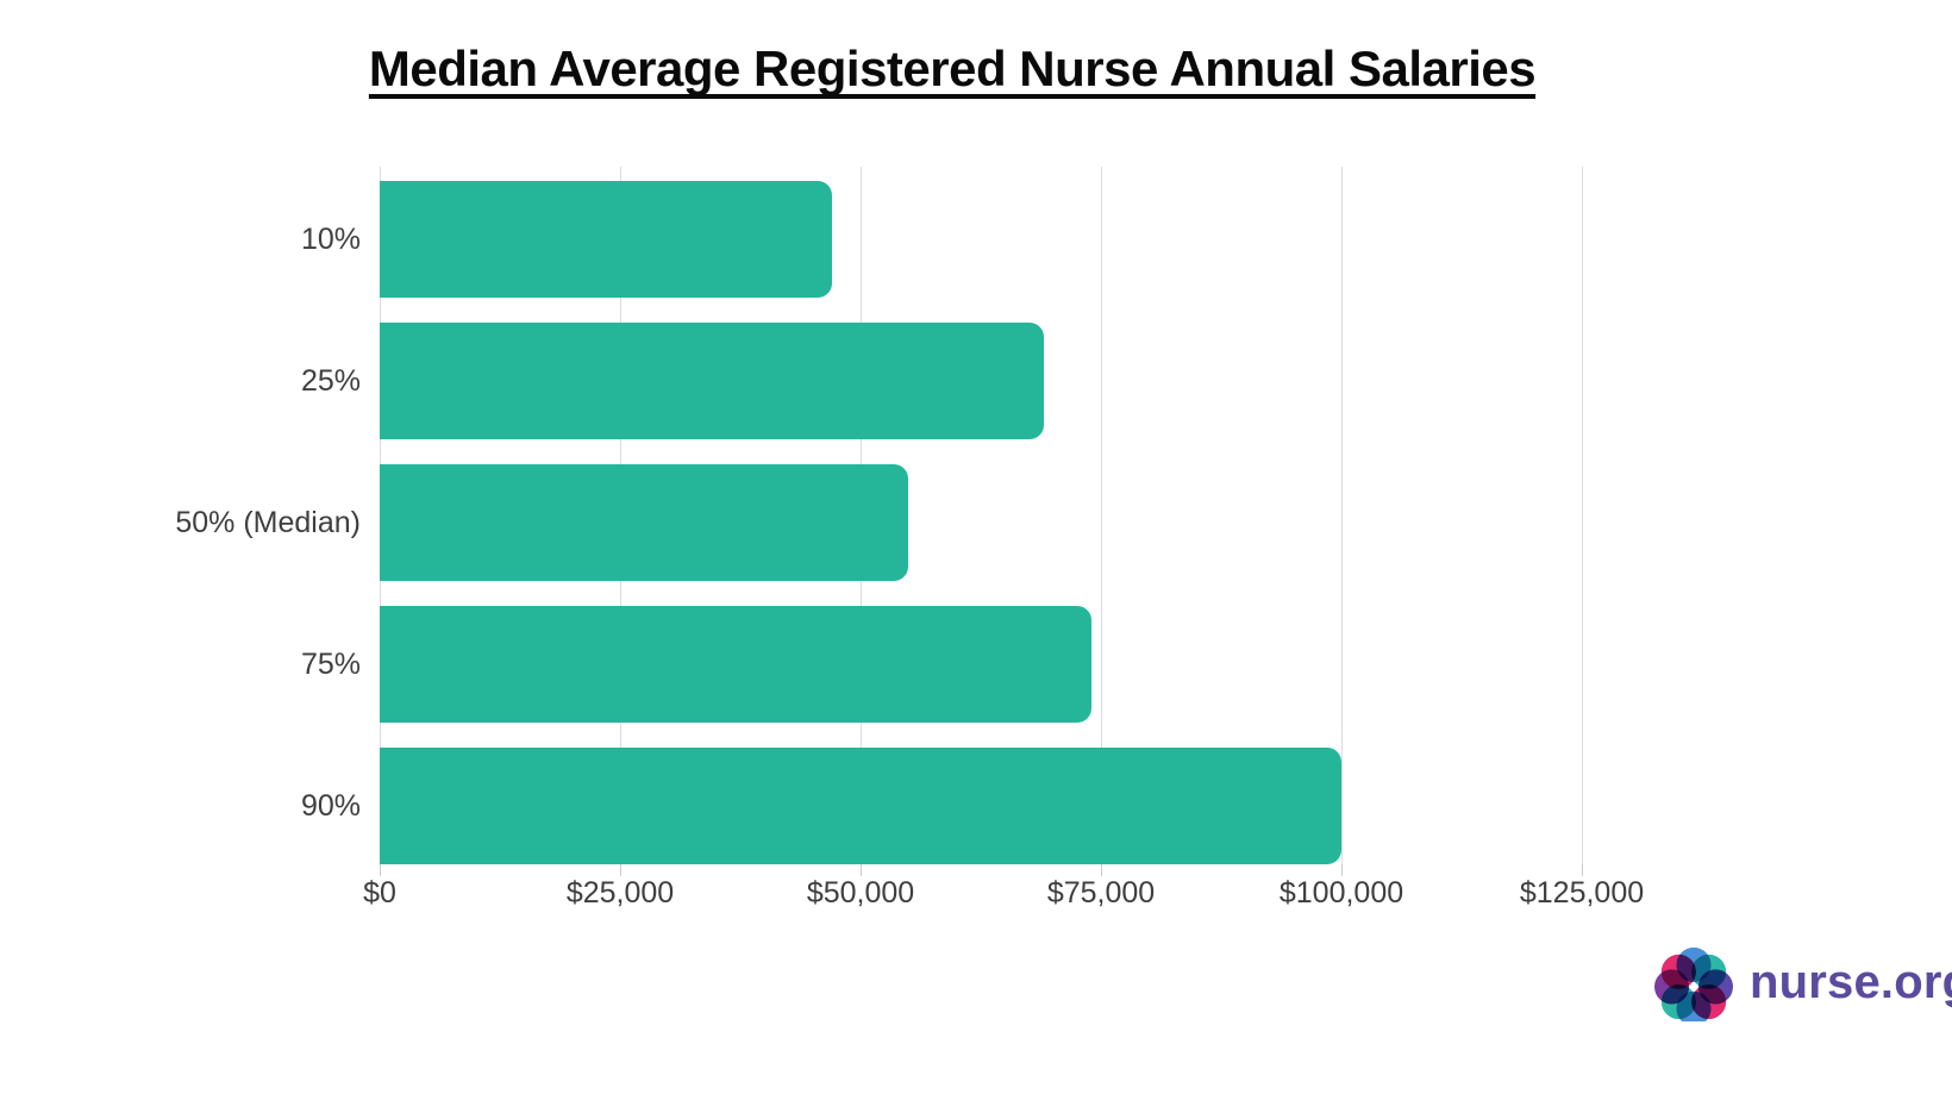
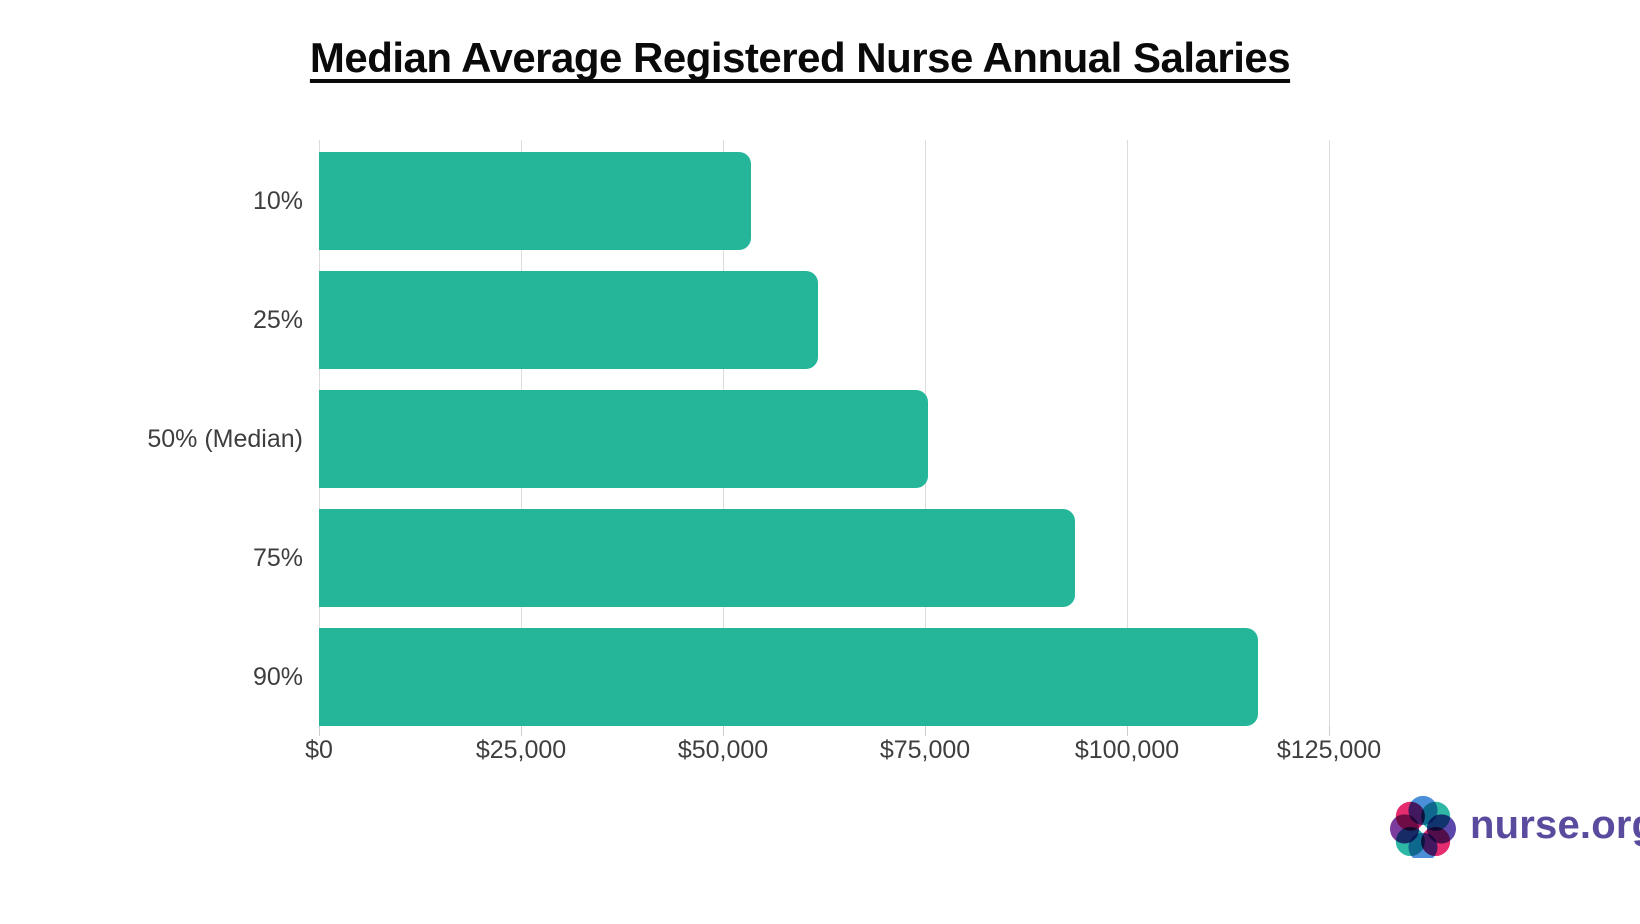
10%: $47000 -> $53000
25%: $69000 -> $62000
50% (Median): $55000 -> $75000
75%: $74000 -> $94000
90%: $100000 -> $116000
